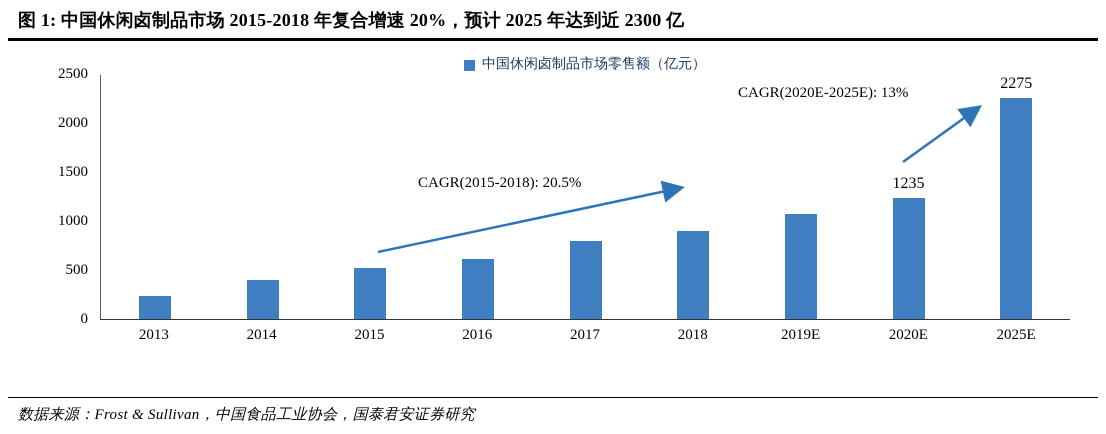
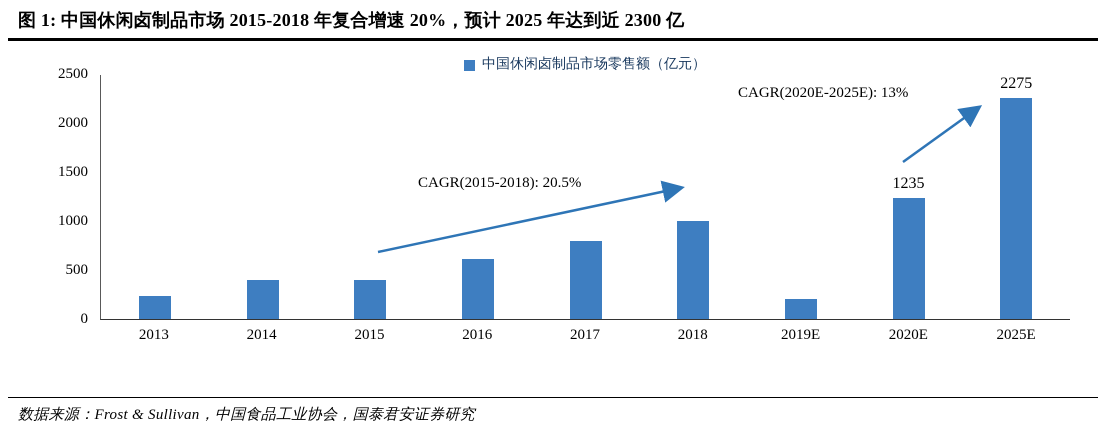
2015: 500 -> 400
2018: 900 -> 1000
2019E: 1100 -> 200
